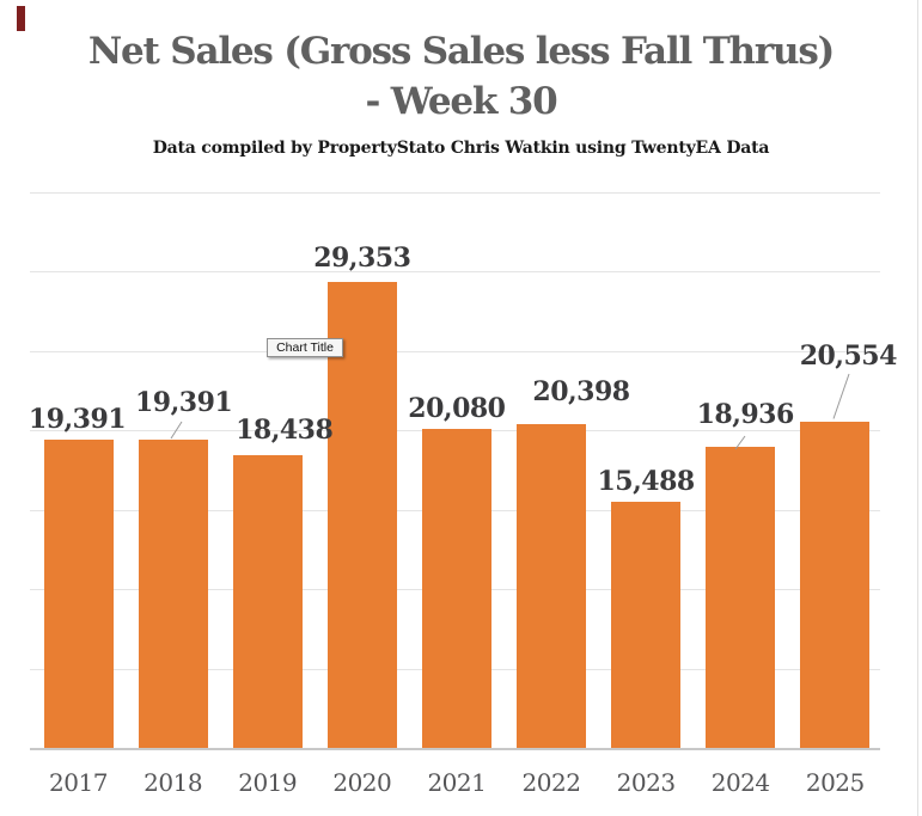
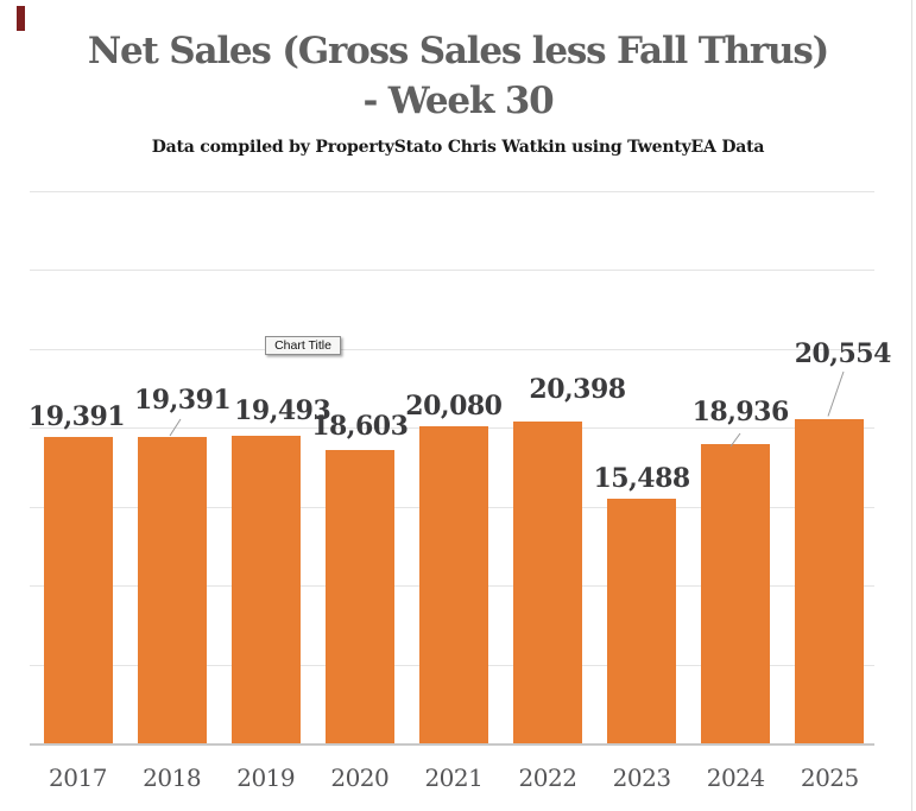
2019: 18,438 -> 19,493
2020: 29,353 -> 18,603
